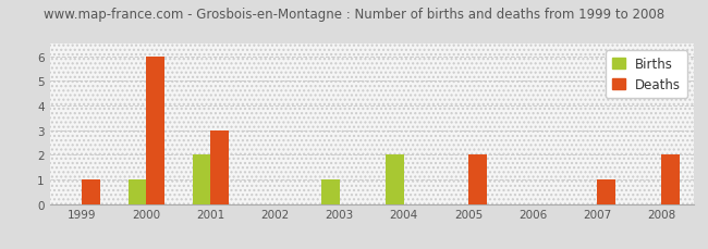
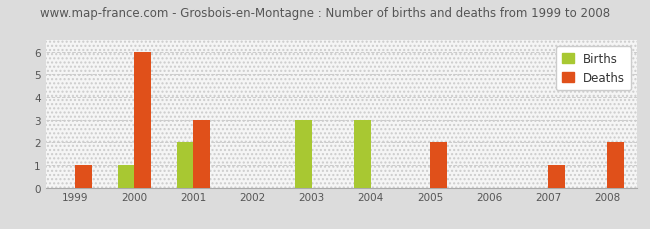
Births/2003: 1 -> 3
Births/2004: 2 -> 3
